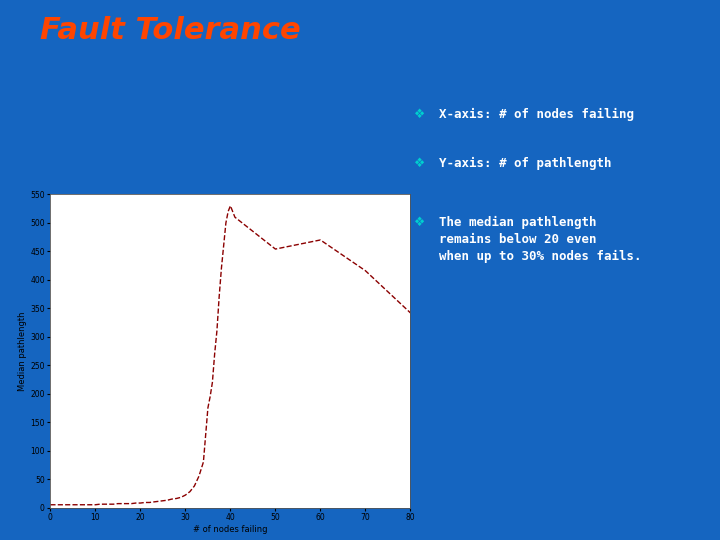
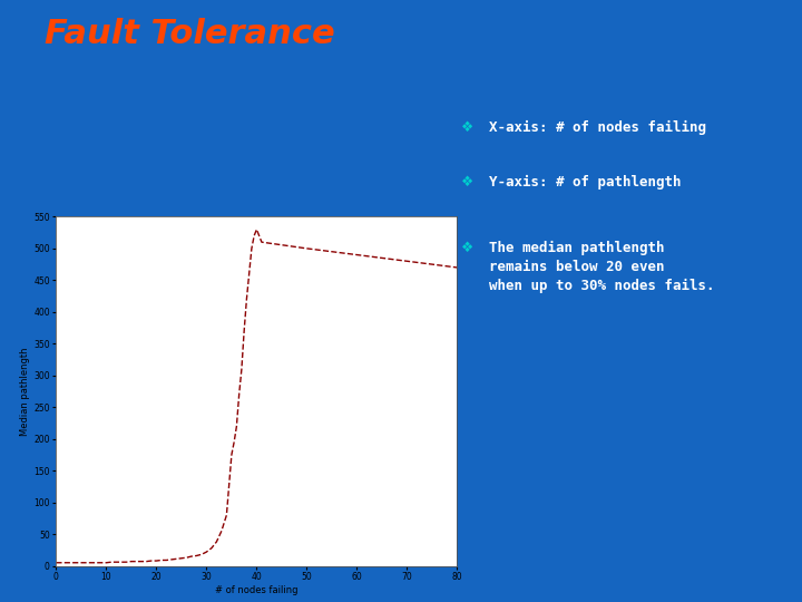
50: 454 -> 500
60: 470 -> 490
70: 416 -> 480
80: 342 -> 470
